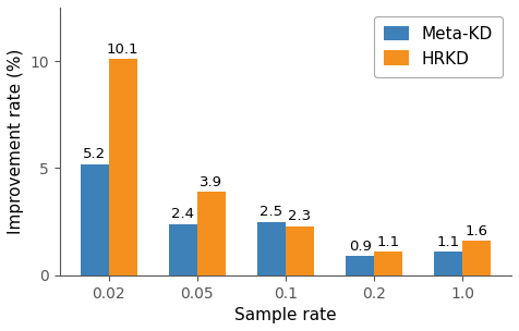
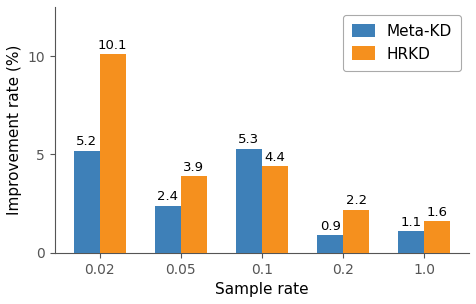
Meta-KD/0.1: 2.5 -> 5.3
HRKD/0.1: 2.3 -> 4.4
HRKD/0.2: 1.1 -> 2.2
